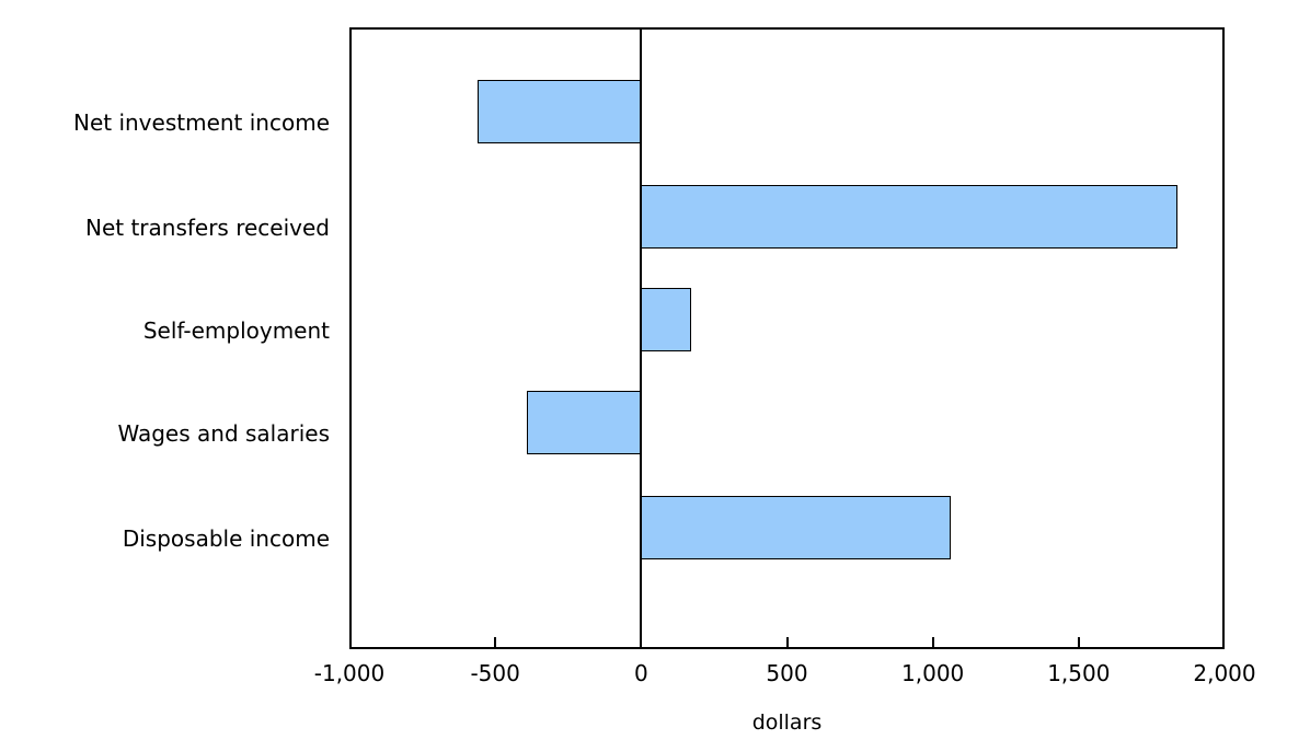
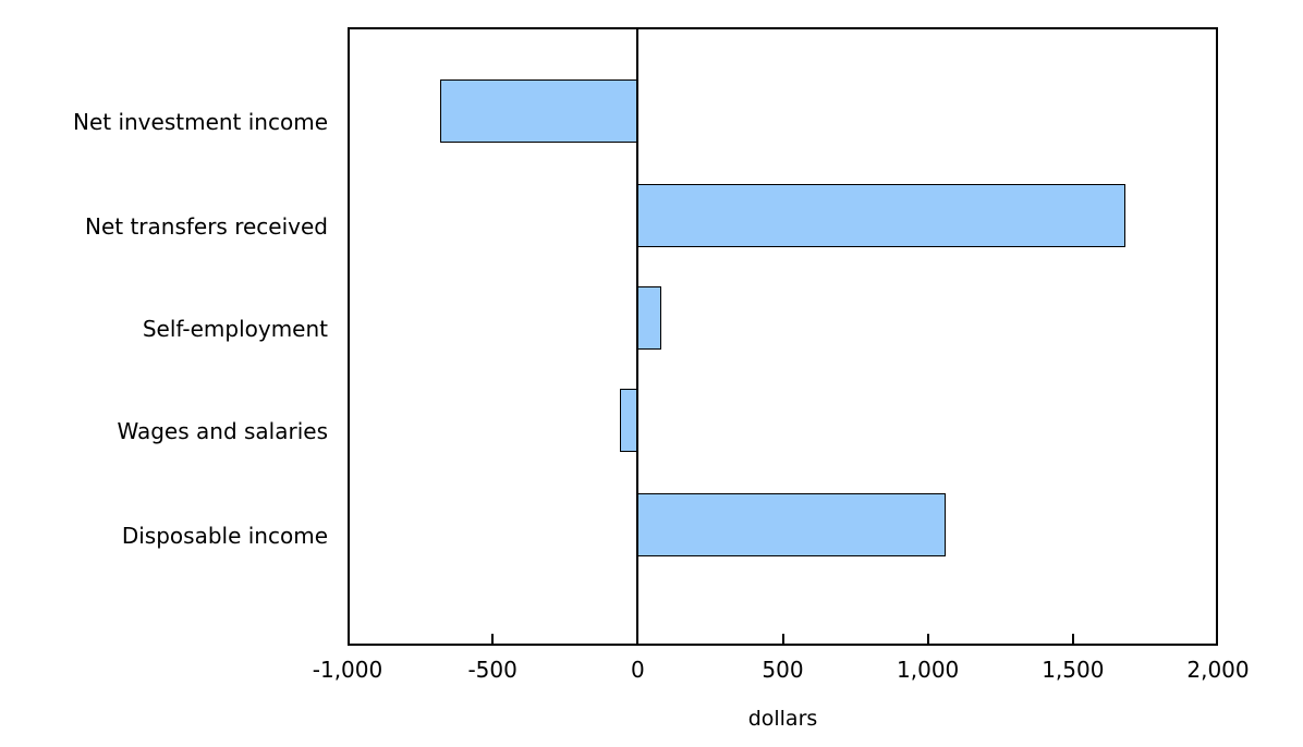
Net investment income: -560 -> -680
Net transfers received: 1840 -> 1680
Self-employment: 170 -> 80
Wages and salaries: -390 -> -60
